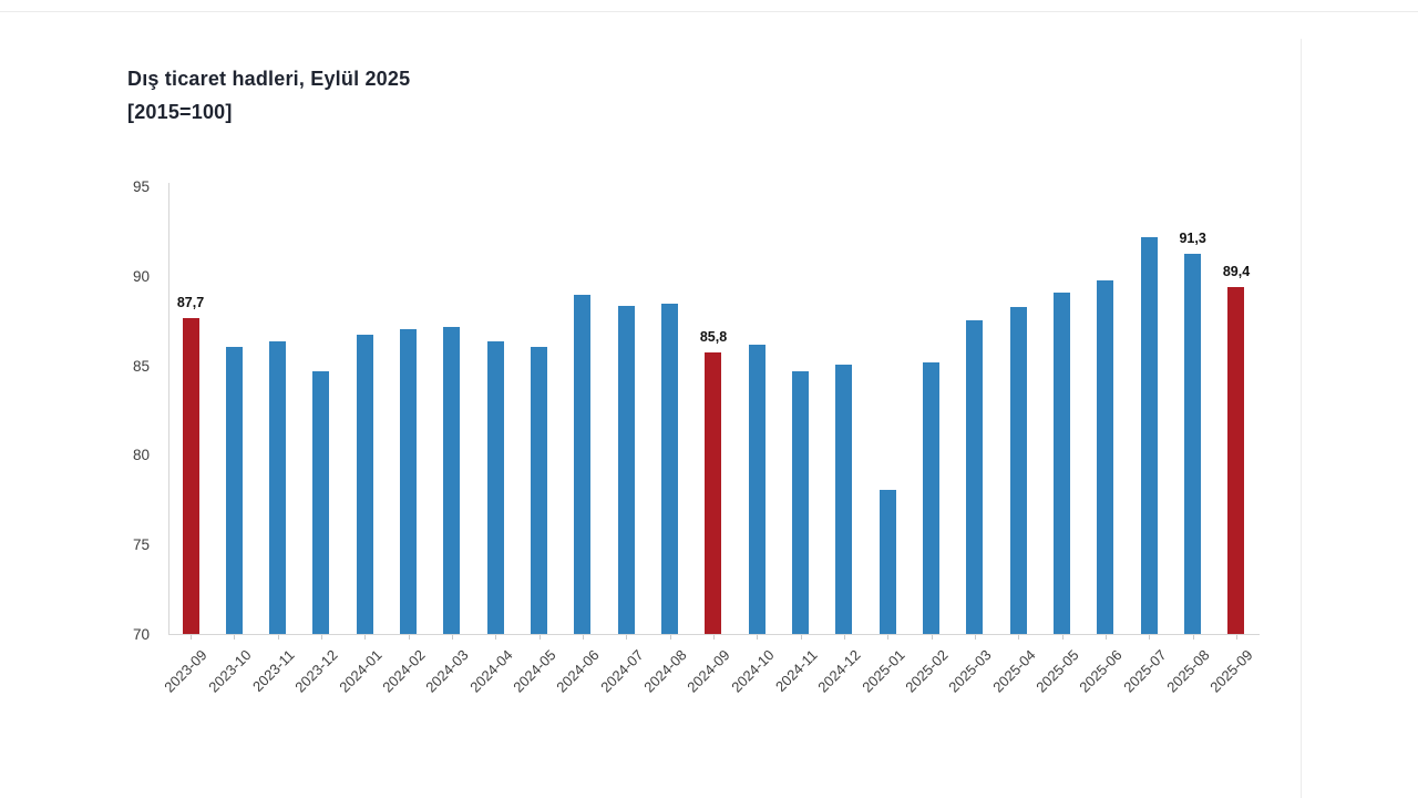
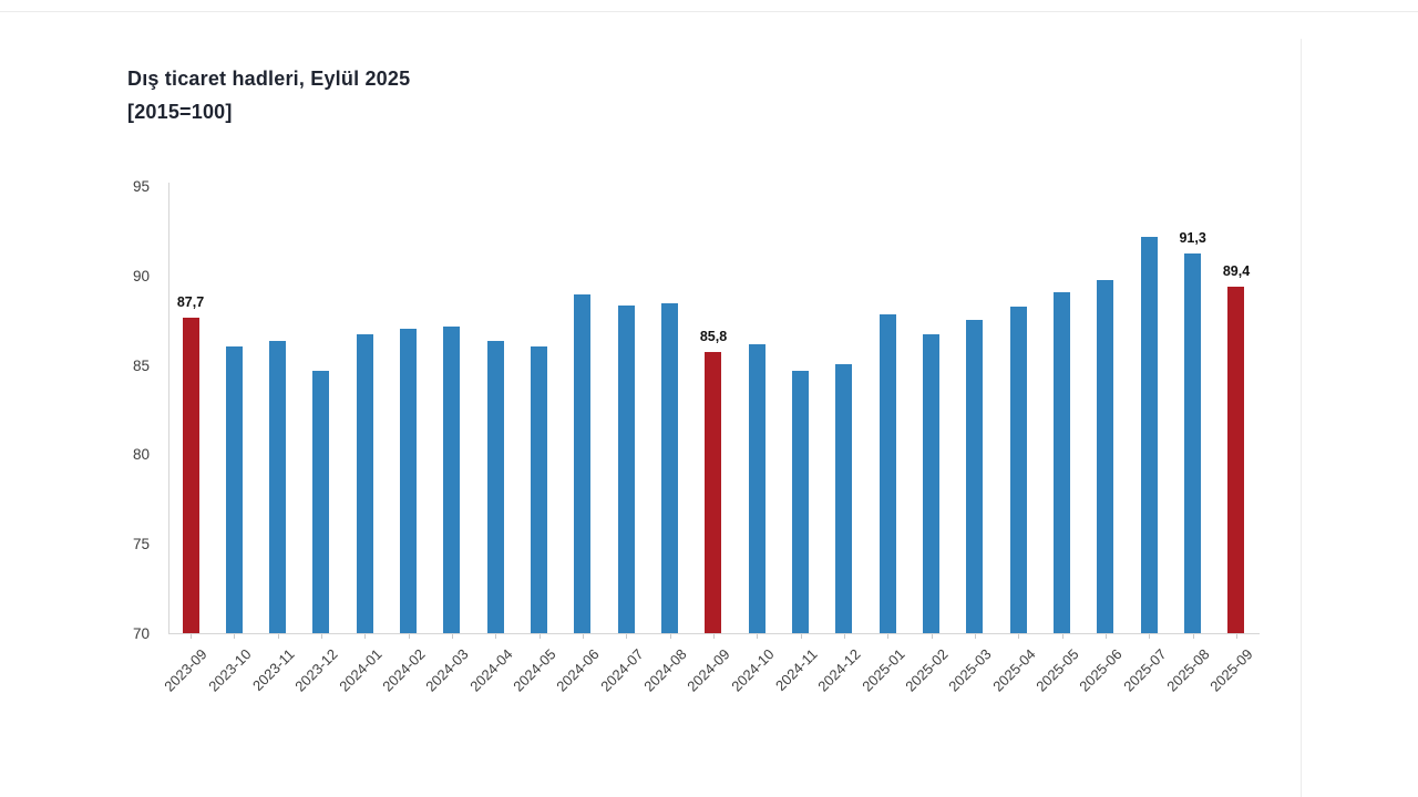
2025-01: 78.1 -> 87.9
2025-02: 85.2 -> 86.8
